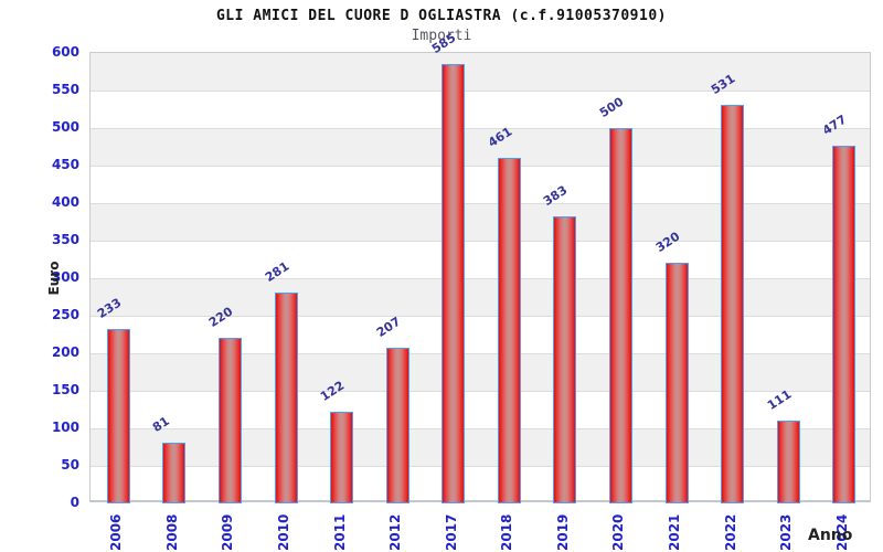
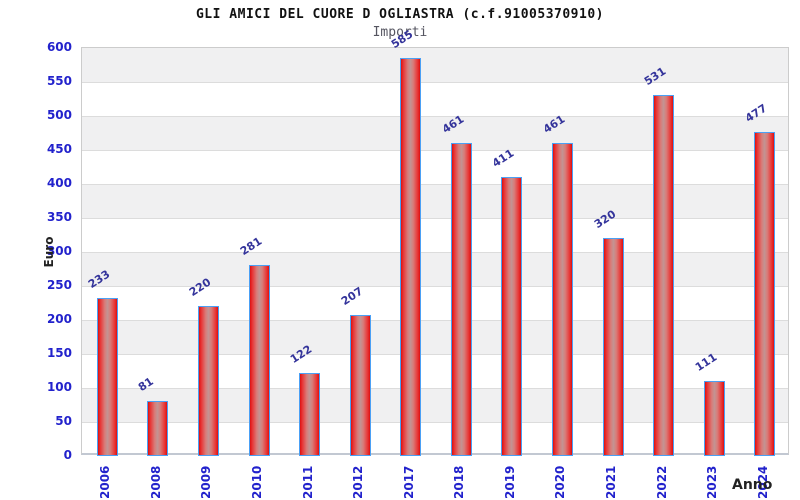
2019: 383 -> 411
2020: 500 -> 461
